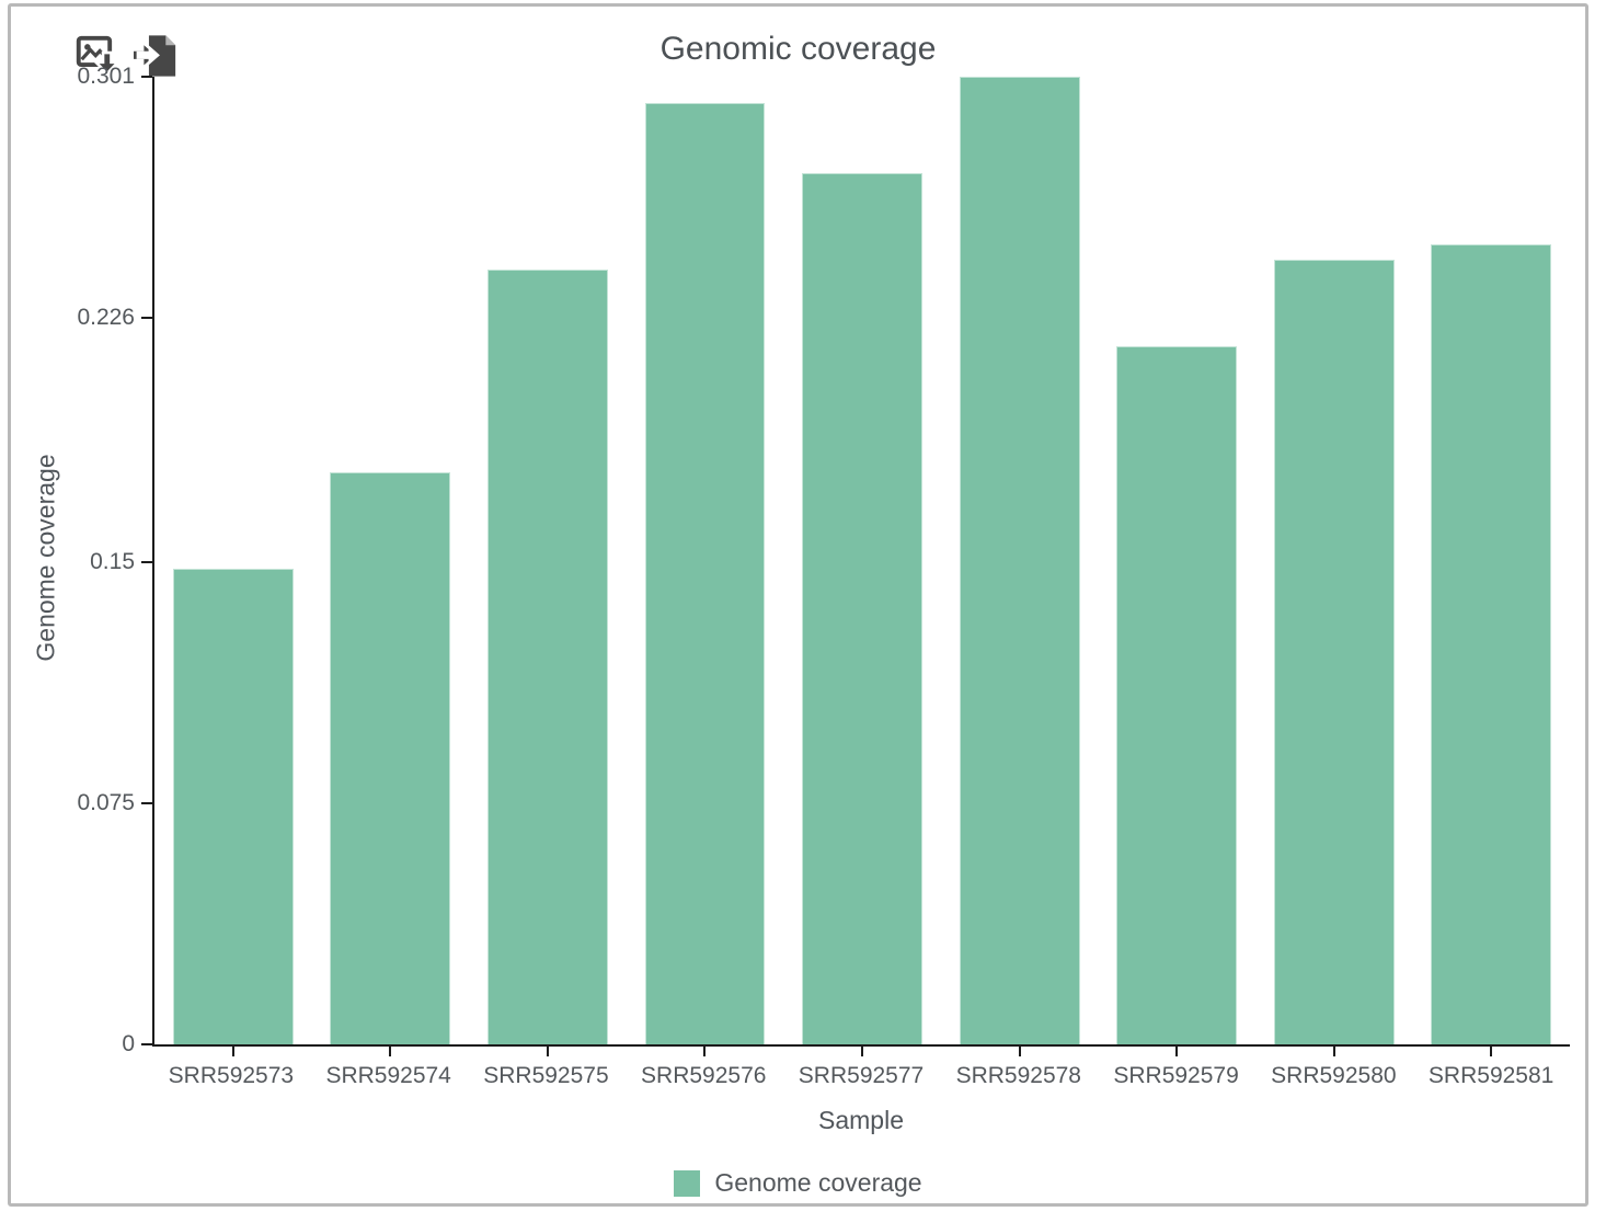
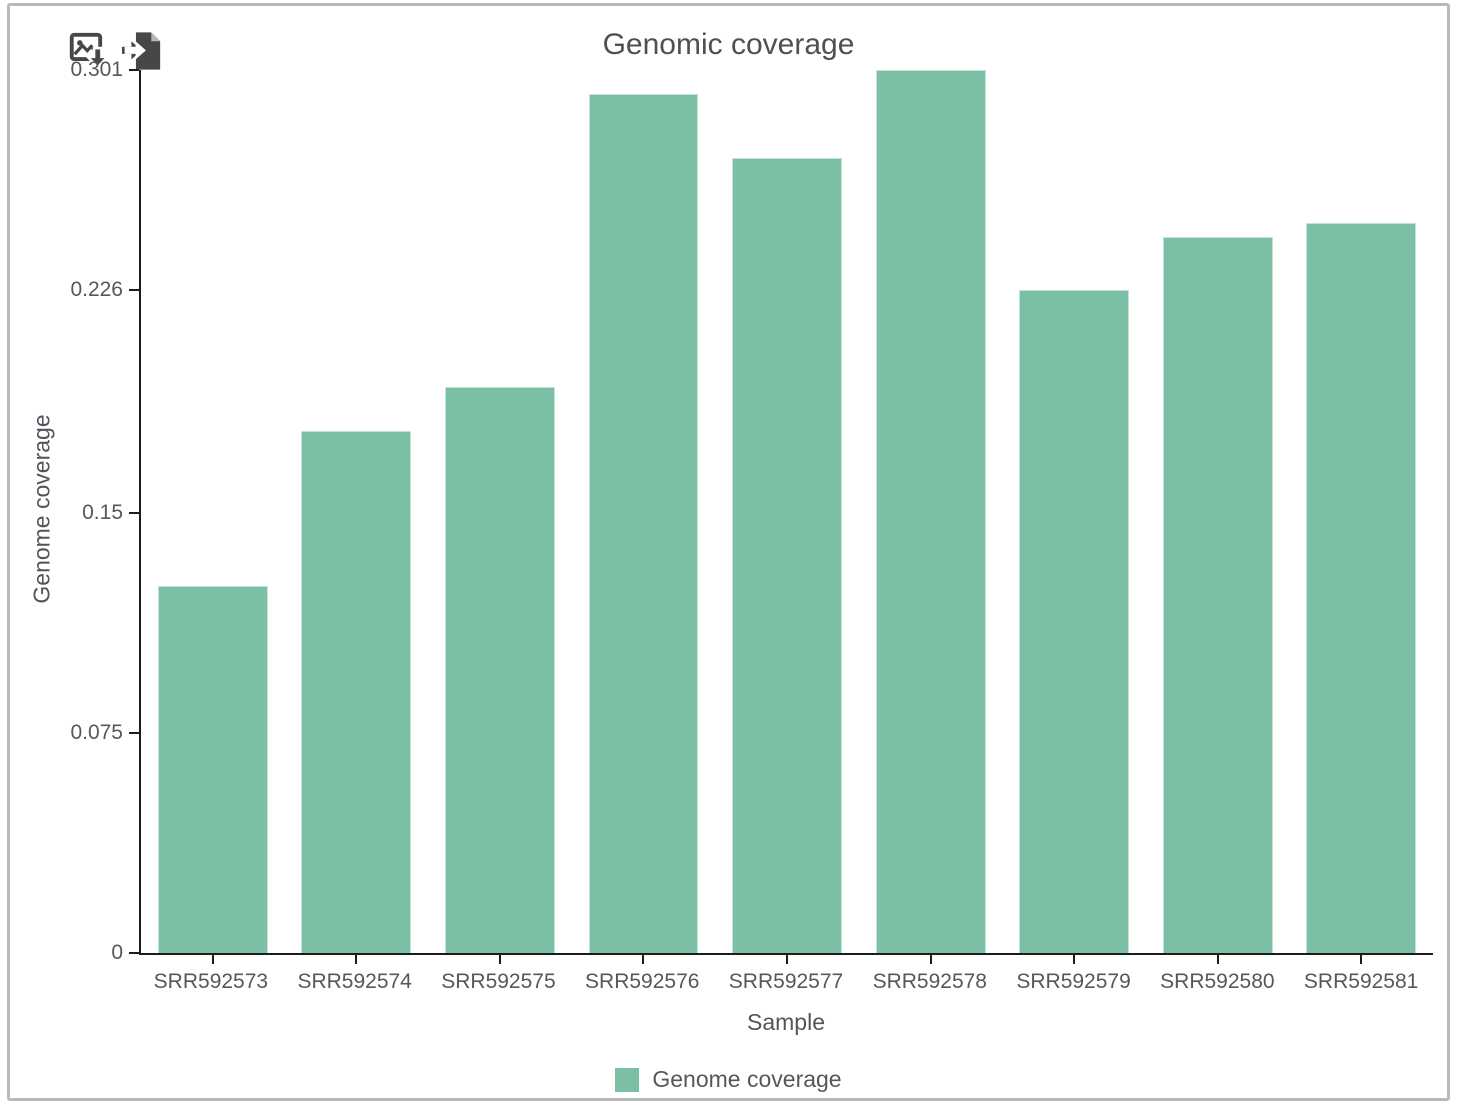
SRR592573: 0.148 -> 0.125
SRR592575: 0.241 -> 0.193
SRR592579: 0.217 -> 0.226
